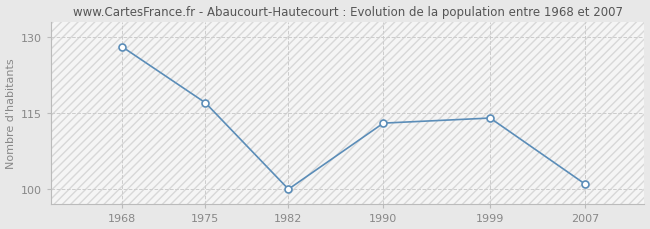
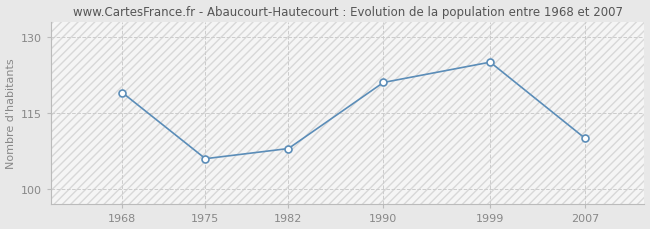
1968: 128 -> 119
1975: 117 -> 106
1982: 100 -> 108
1990: 113 -> 121
1999: 114 -> 125
2007: 101 -> 110
